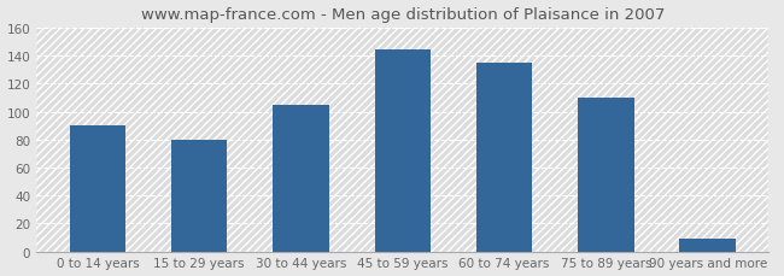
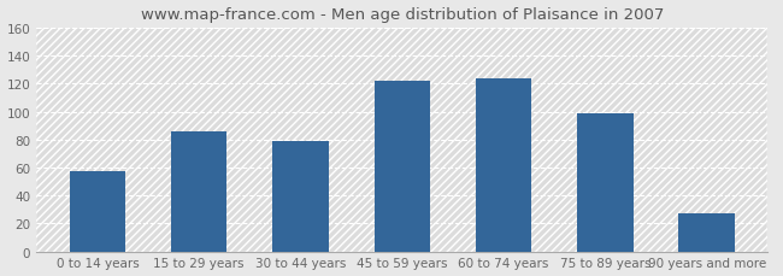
0 to 14 years: 90 -> 57
15 to 29 years: 80 -> 86
30 to 44 years: 105 -> 79
45 to 59 years: 144 -> 122
60 to 74 years: 135 -> 124
75 to 89 years: 110 -> 99
90 years and more: 9 -> 27
